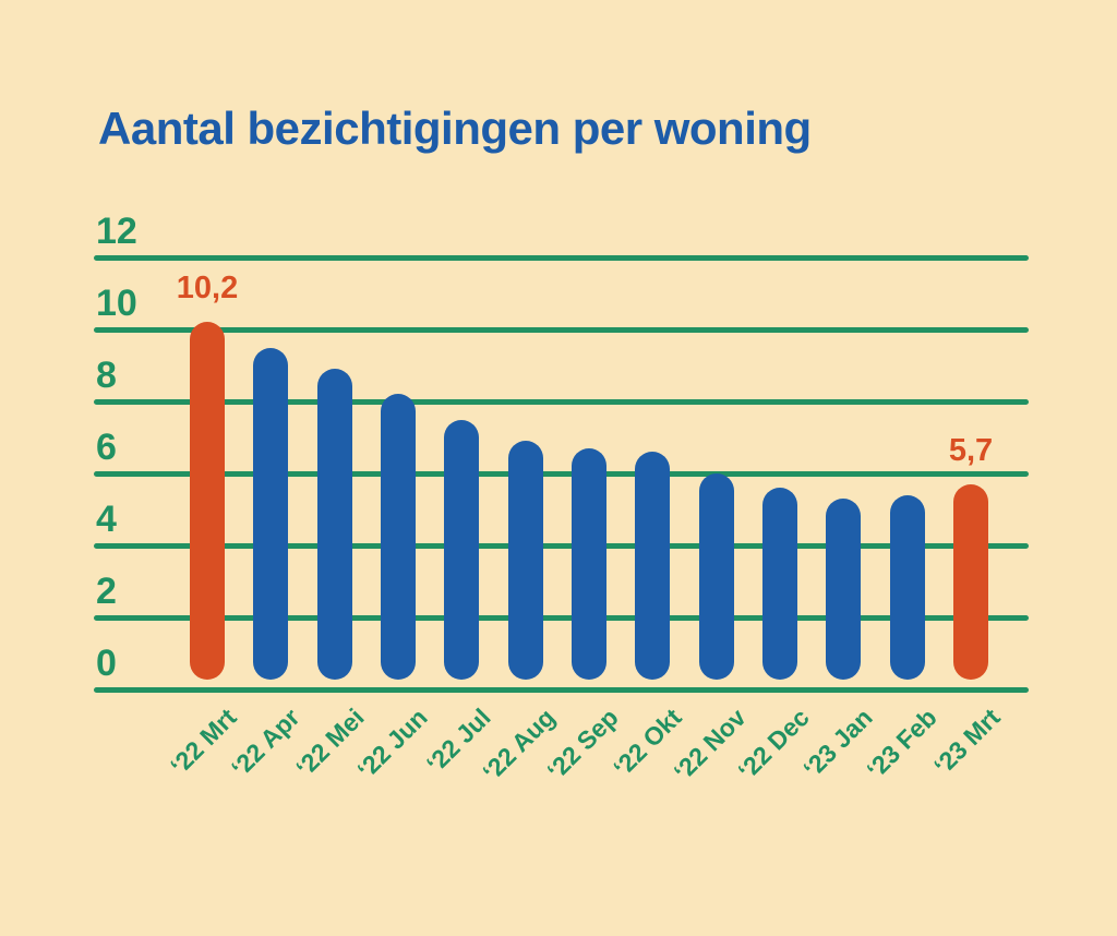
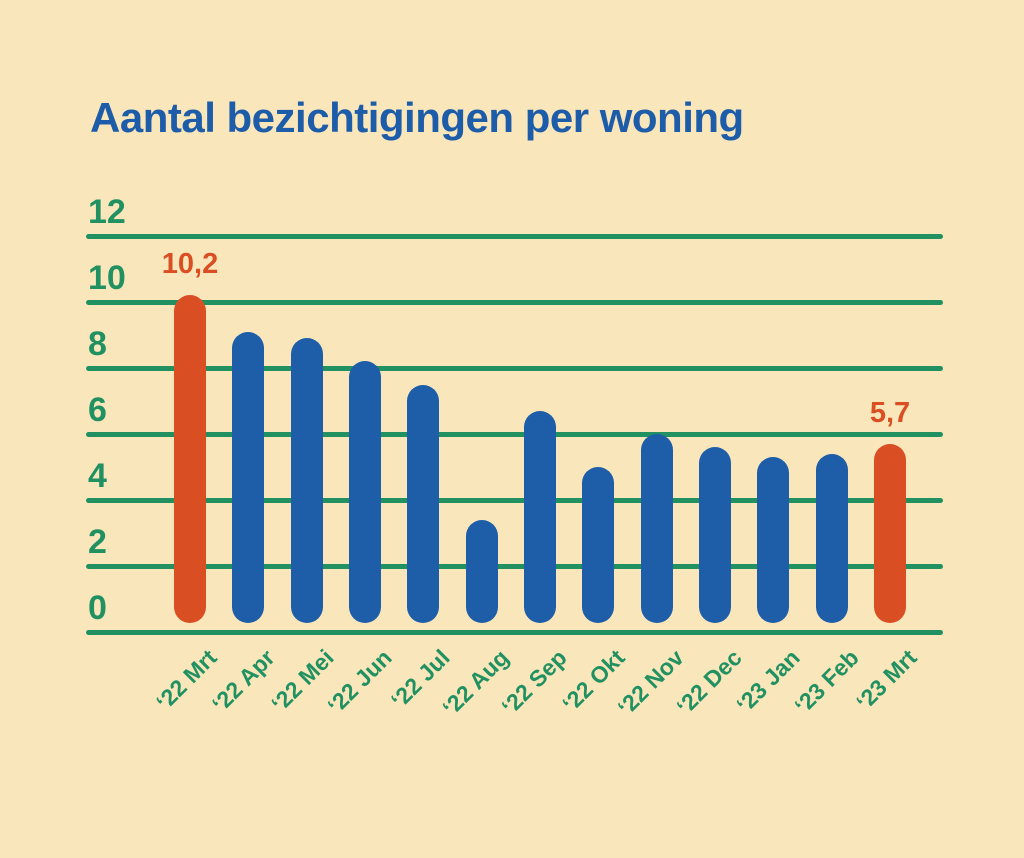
‘22 Apr: 9.5 -> 9.1
‘22 Aug: 6.9 -> 3.4
‘22 Okt: 6.6 -> 5.0
